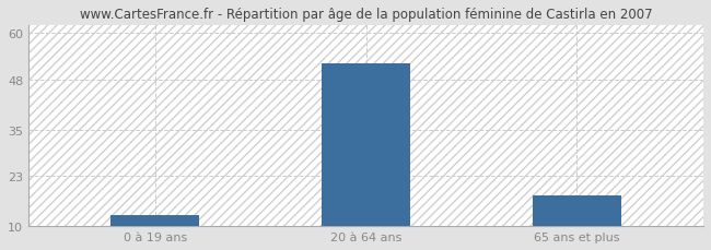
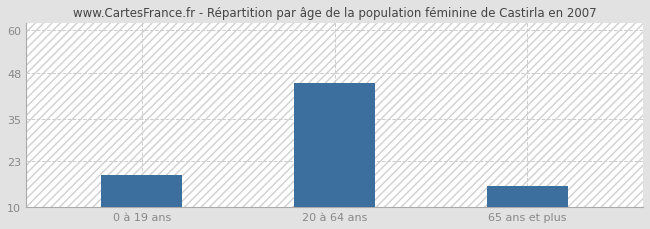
0 à 19 ans: 13 -> 19
20 à 64 ans: 52 -> 45
65 ans et plus: 18 -> 16
